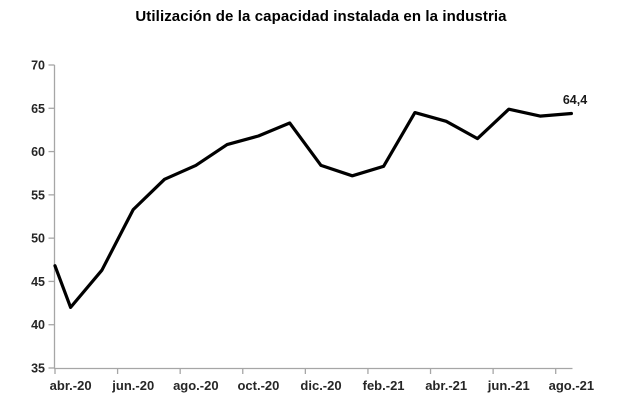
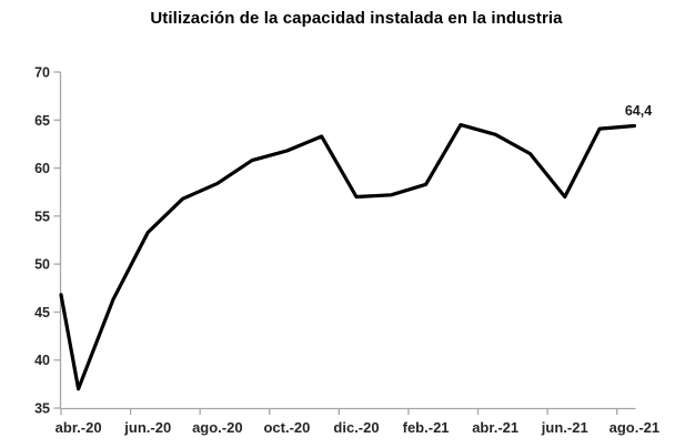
abr.-20: 42 -> 37
dic.-20: 58 -> 57
jun.-21: 65 -> 57
